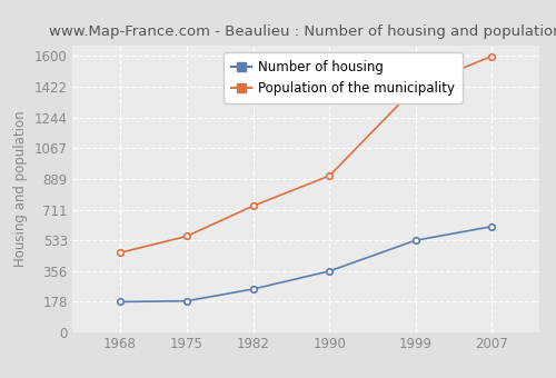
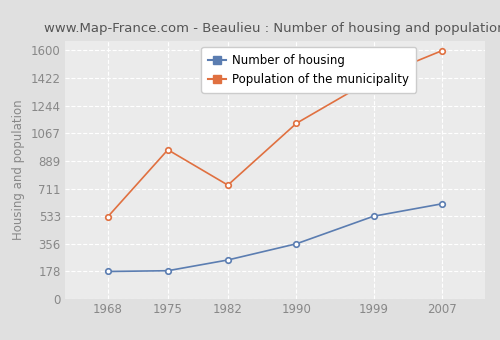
Population of the municipality/1968: 460 -> 530
Population of the municipality/1975: 560 -> 960
Population of the municipality/1990: 910 -> 1130
